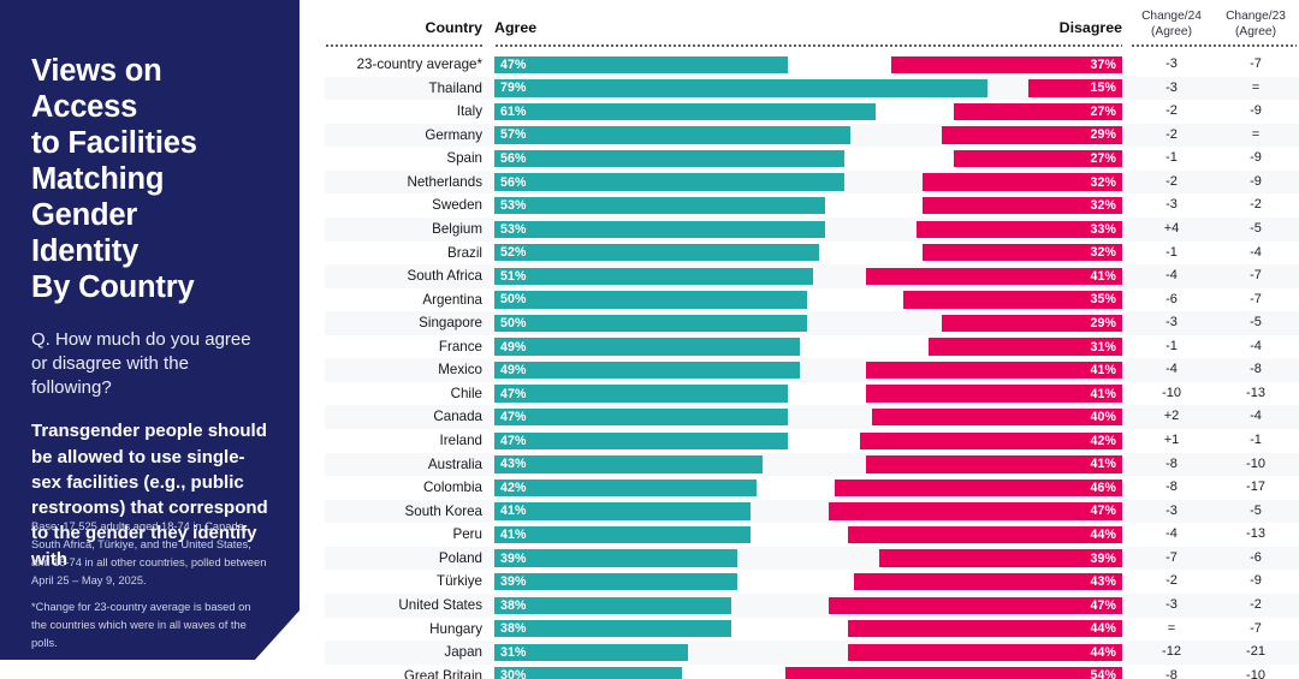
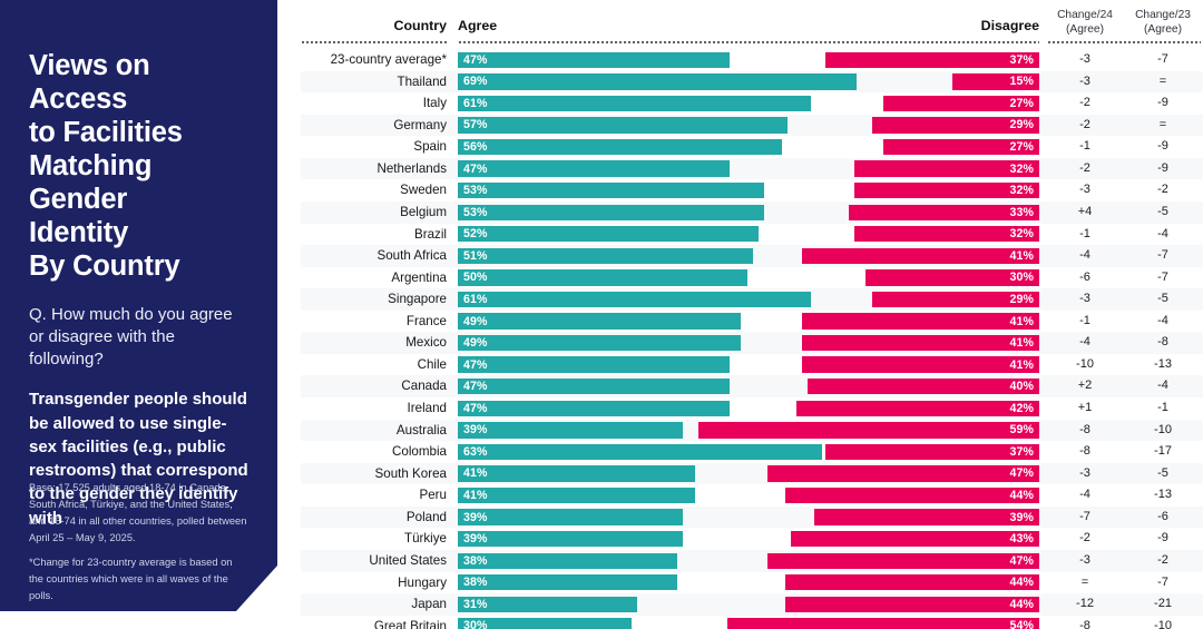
Agree/Thailand: 79% -> 69%
Agree/Netherlands: 56% -> 47%
Disagree/Argentina: 35% -> 30%
Agree/Singapore: 50% -> 61%
Disagree/France: 31% -> 41%
Agree/Australia: 43% -> 39%
Disagree/Australia: 41% -> 59%
Agree/Colombia: 42% -> 63%
Disagree/Colombia: 46% -> 37%
